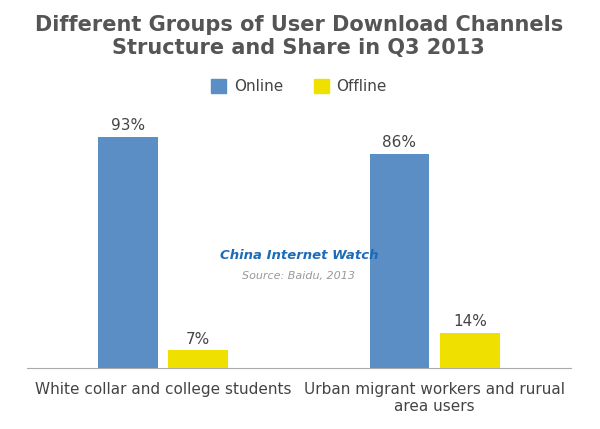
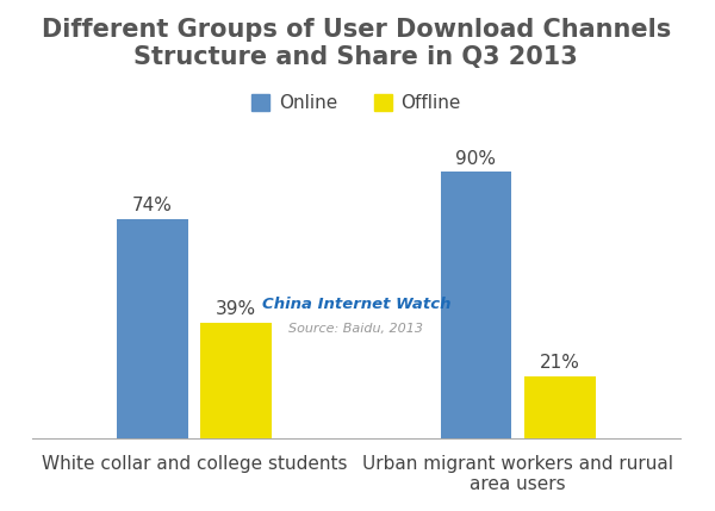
Online/White collar and college students: 93% -> 74%
Offline/White collar and college students: 7% -> 39%
Online/Urban migrant workers and rurual area users: 86% -> 90%
Offline/Urban migrant workers and rurual area users: 14% -> 21%
